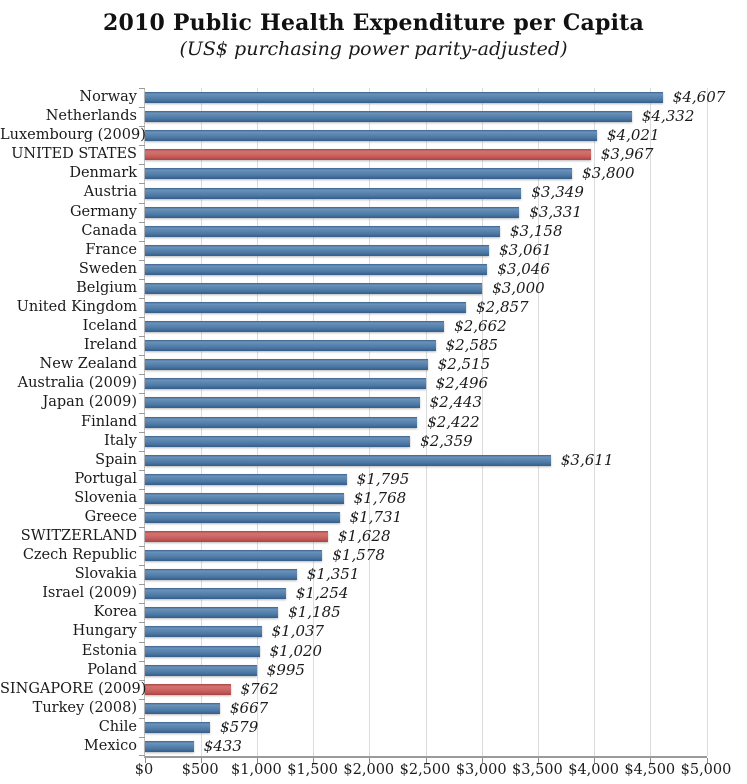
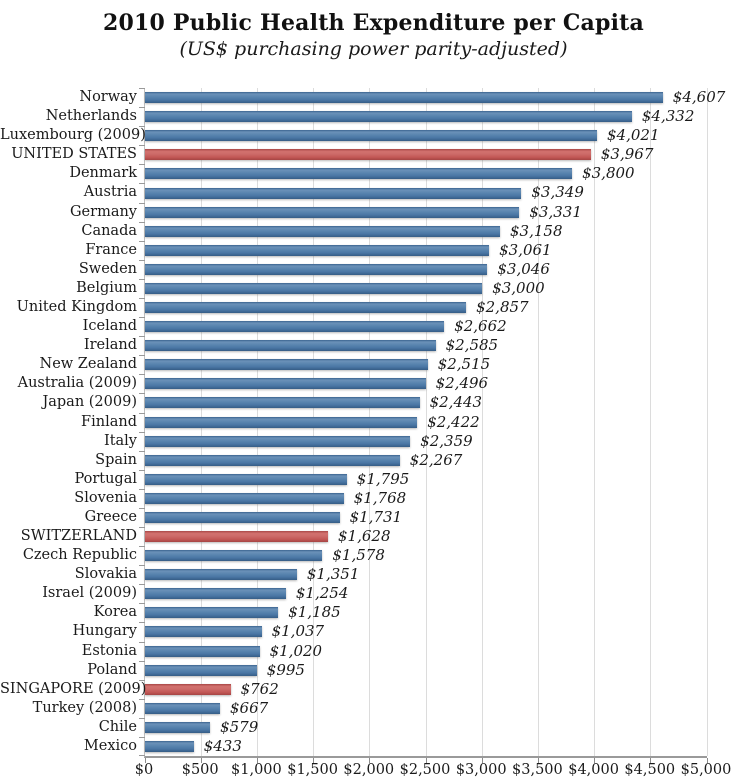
Spain: $3,611 -> $2,267
